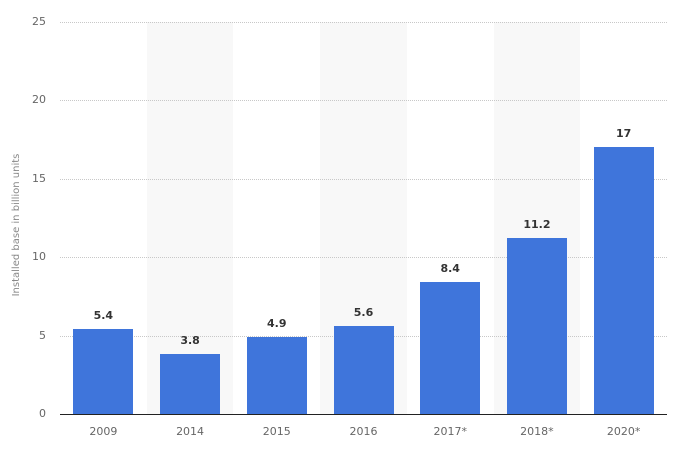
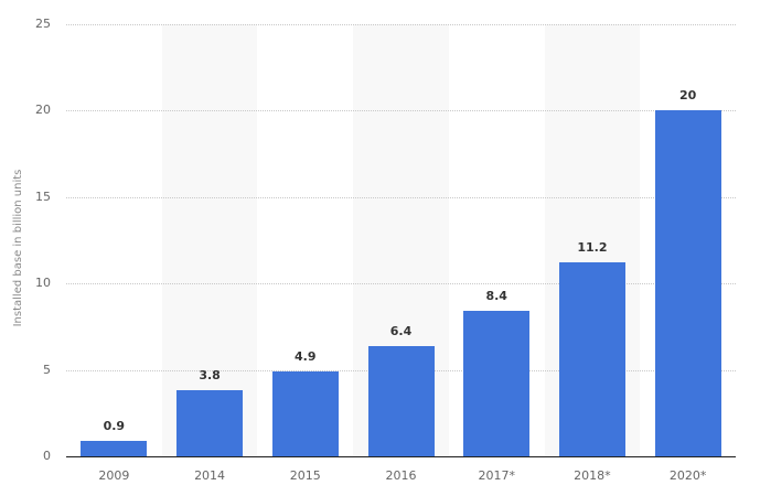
2009: 5.4 -> 0.9
2016: 5.6 -> 6.4
2020*: 17 -> 20
